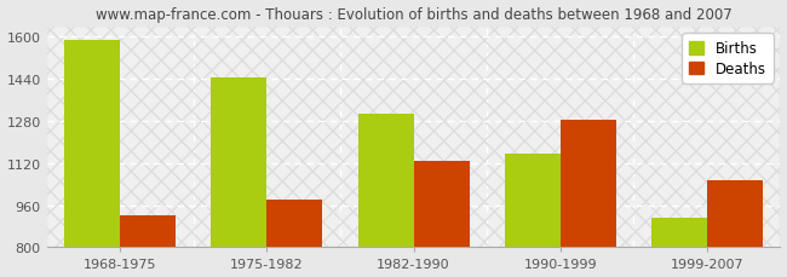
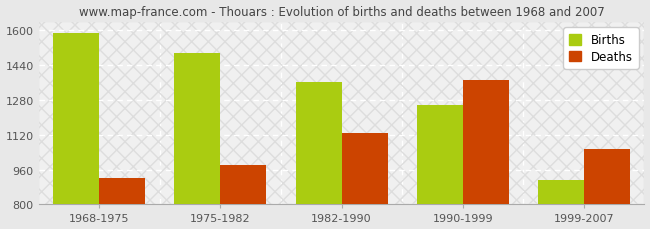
Births/1975-1982: 1445 -> 1495
Births/1982-1990: 1305 -> 1360
Births/1990-1999: 1155 -> 1255
Deaths/1990-1999: 1285 -> 1370
